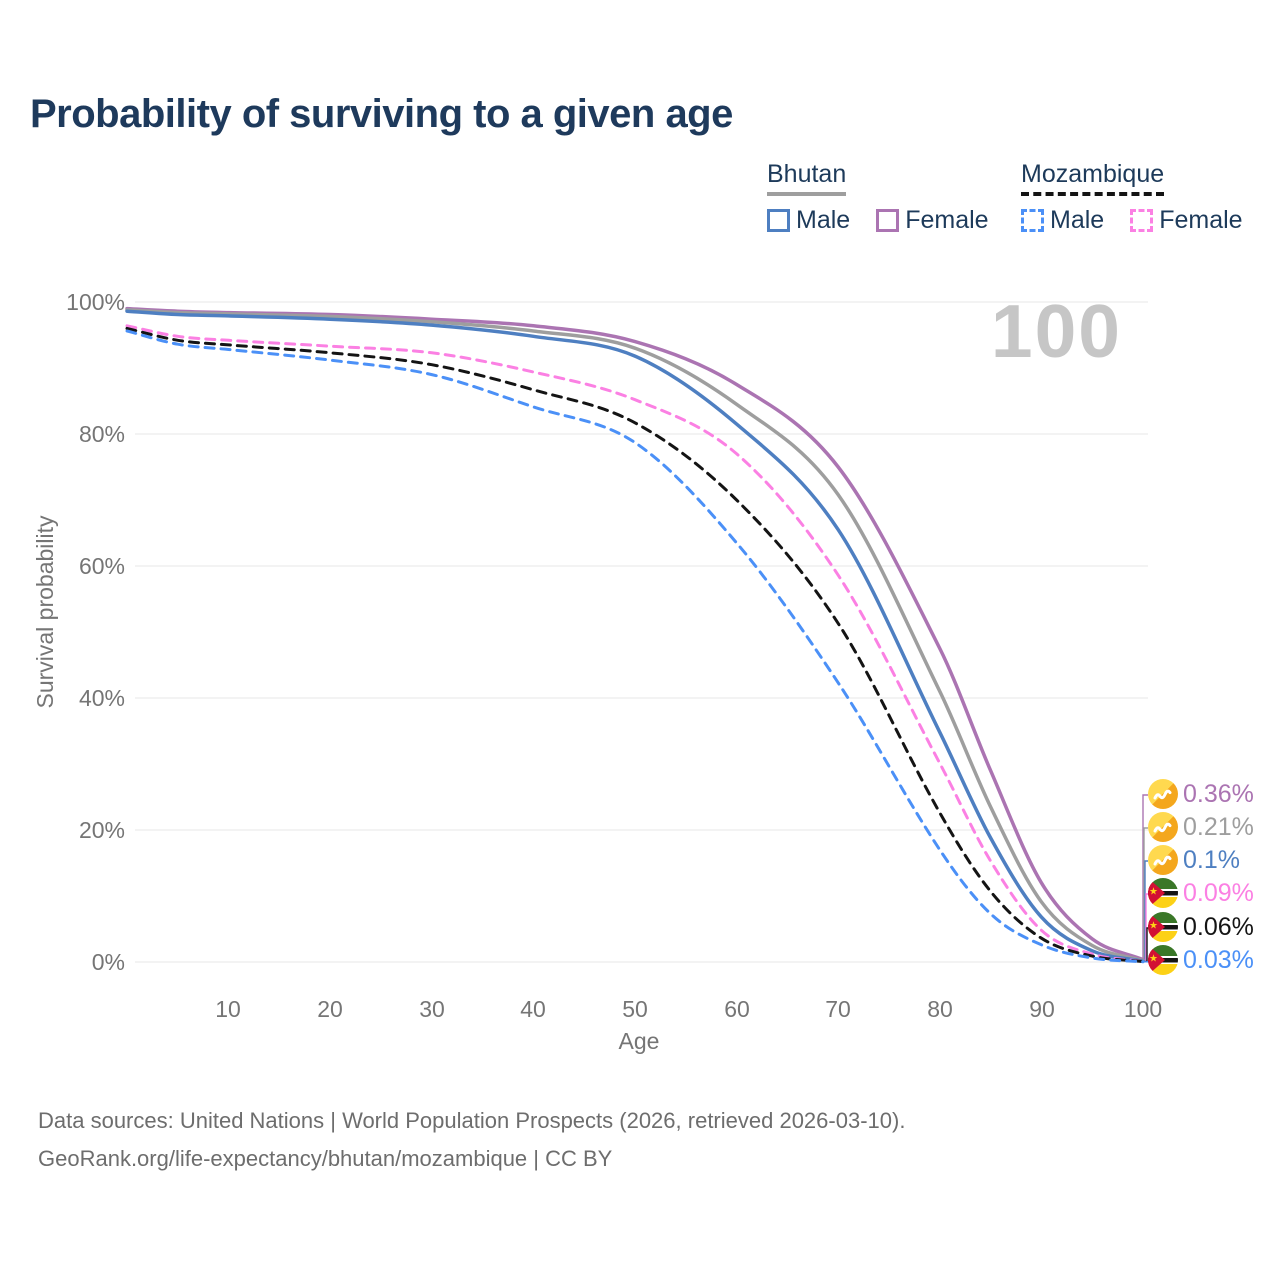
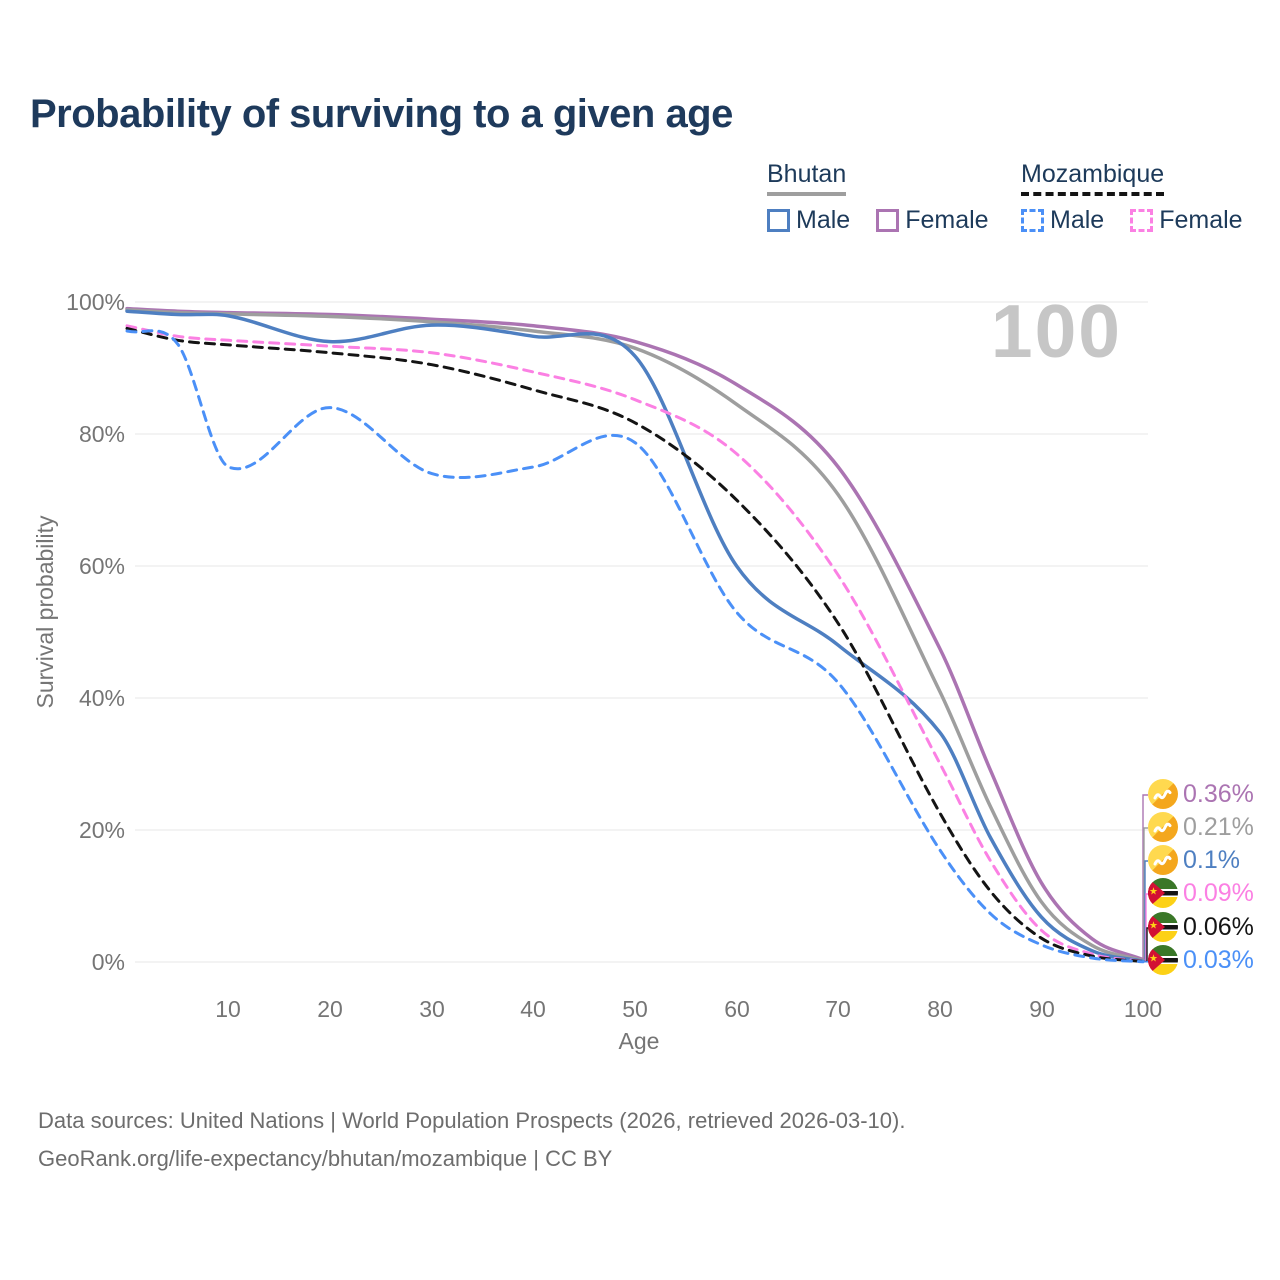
Mozambique Male/10: 93% -> 75%
Bhutan Male/20: 97% -> 94%
Mozambique Male/20: 91% -> 84%
Mozambique Male/30: 89% -> 74%
Mozambique Male/40: 84% -> 75%
Bhutan Male/60: 82% -> 60%
Mozambique Male/60: 64% -> 53%
Bhutan Male/70: 66% -> 48%
